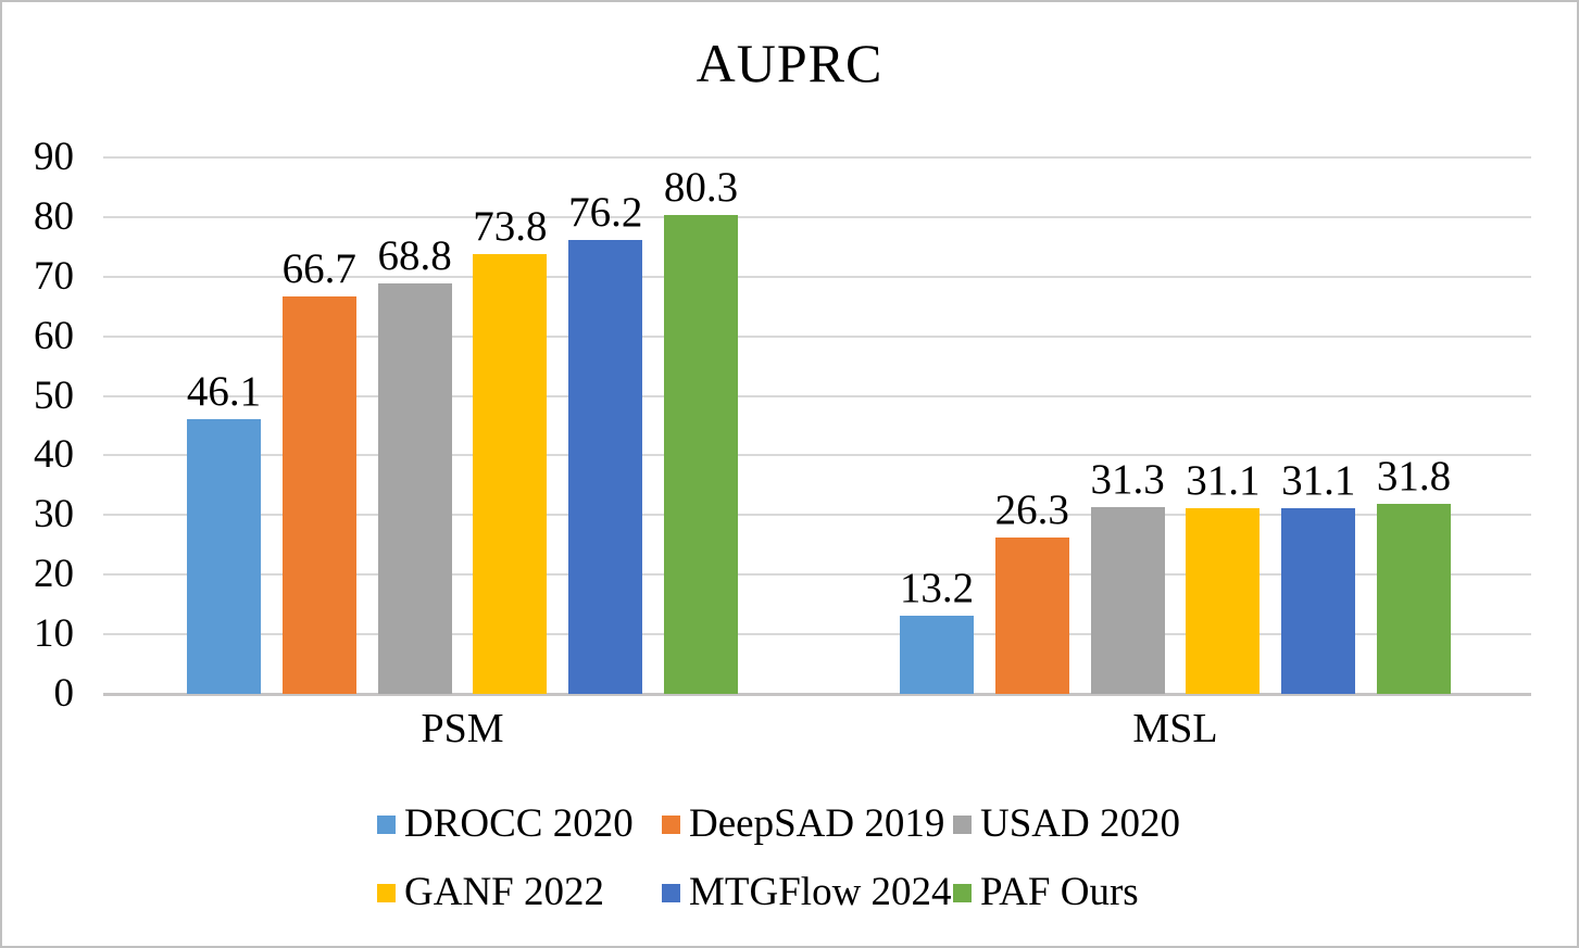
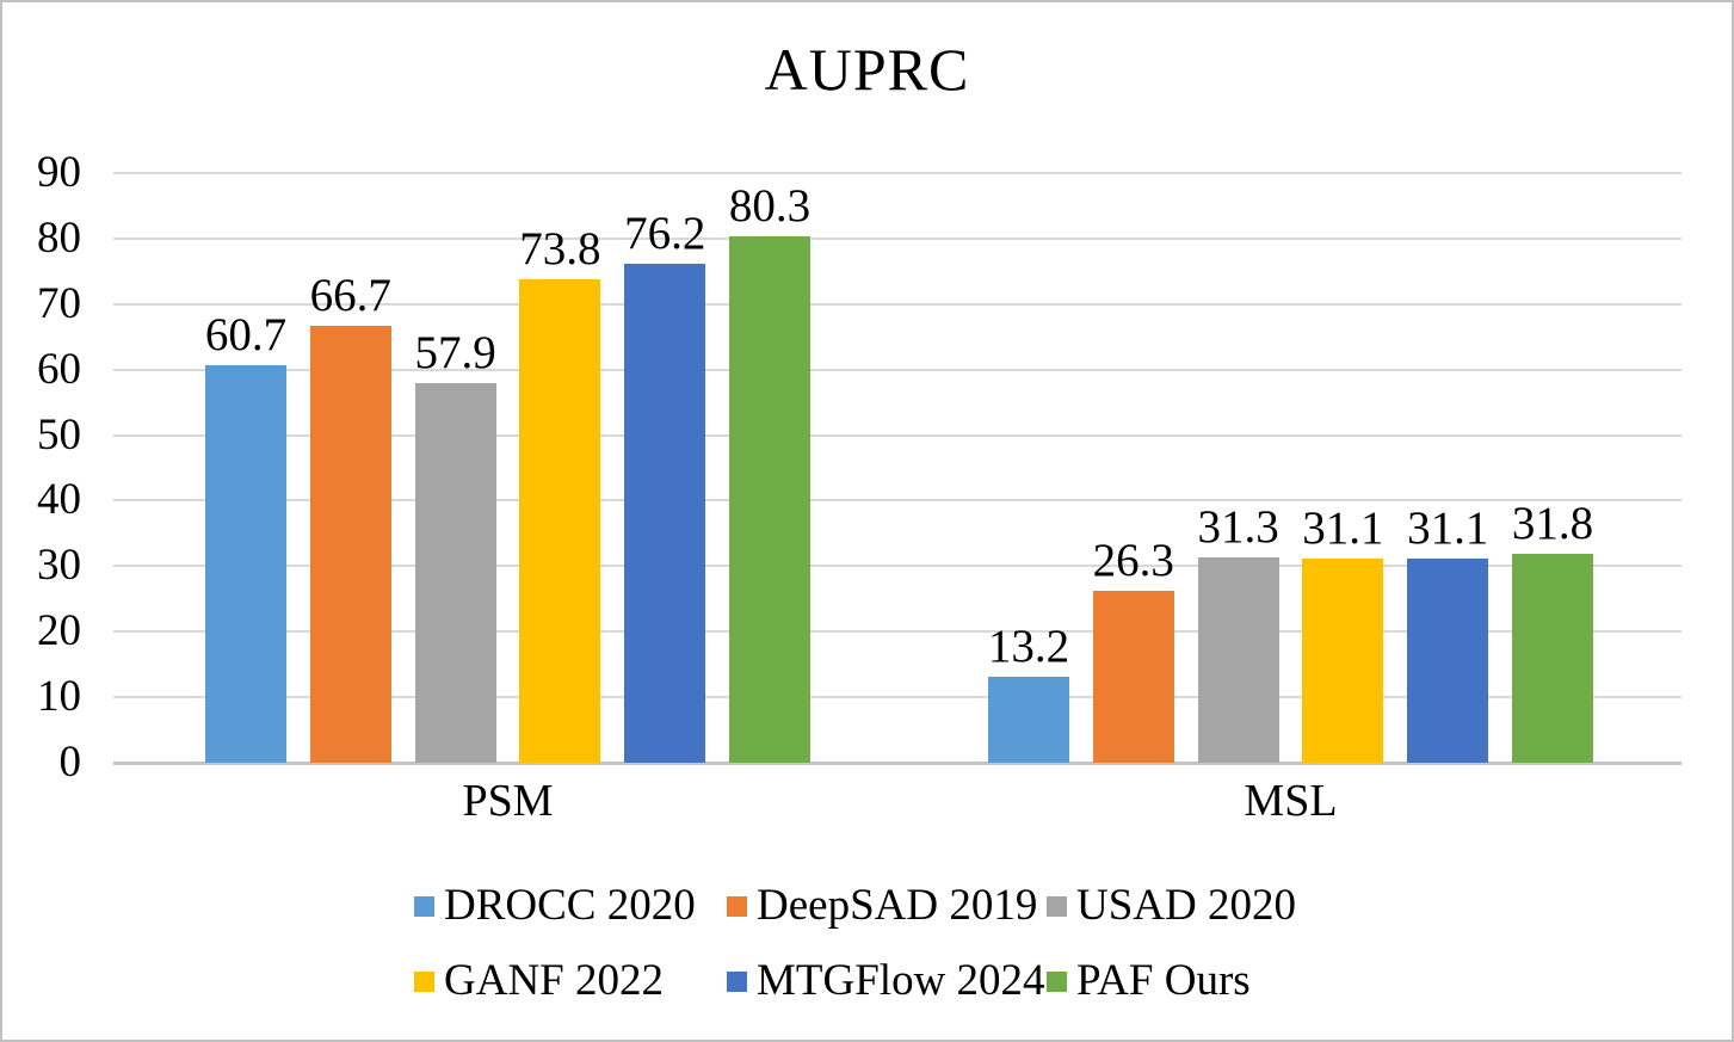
DROCC 2020/PSM: 46.1 -> 60.7
USAD 2020/PSM: 68.8 -> 57.9
